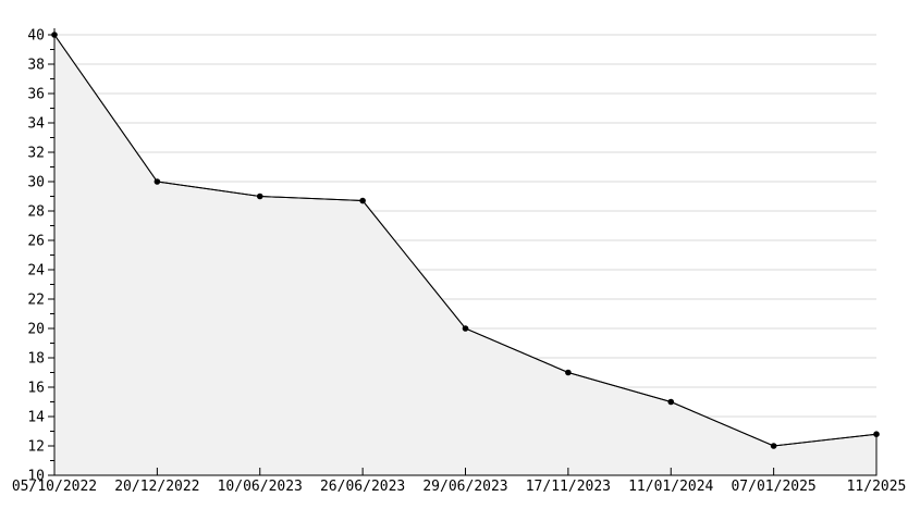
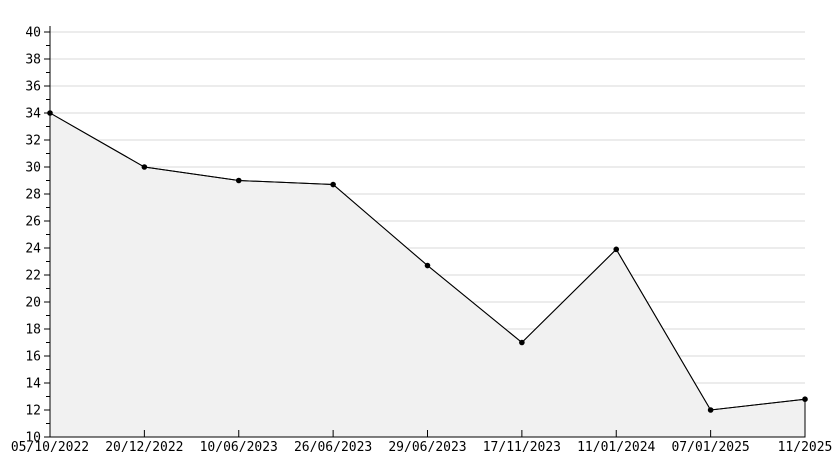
05/10/2022: 40.0 -> 34.0
29/06/2023: 20.0 -> 22.7
11/01/2024: 15.0 -> 23.9
